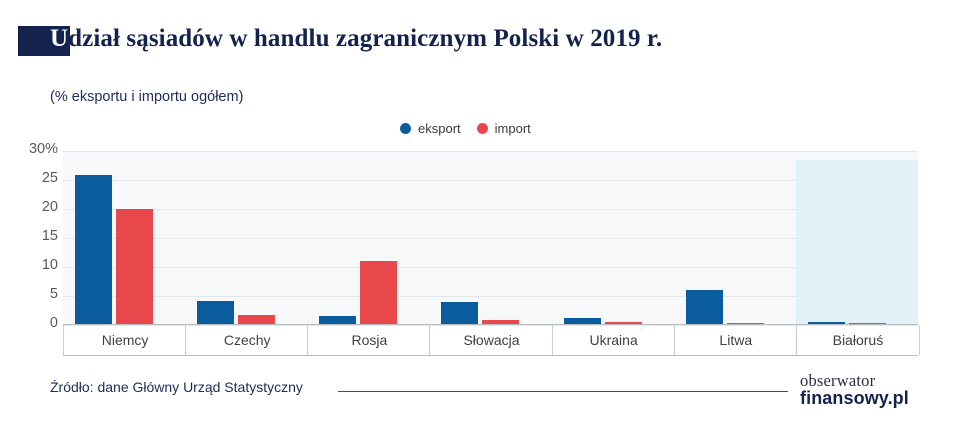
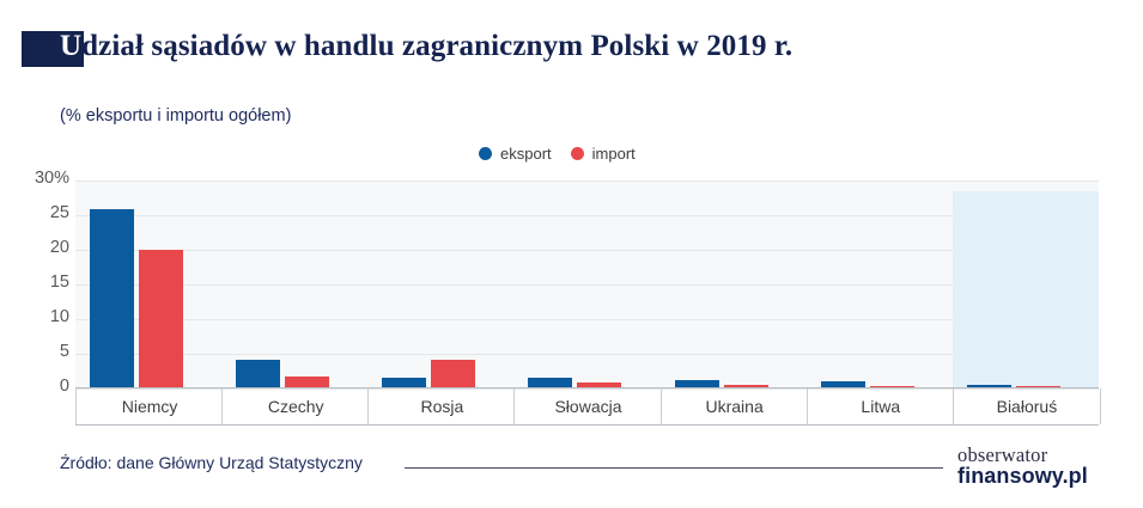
import/Rosja: 11% -> 4%
eksport/Słowacja: 4% -> 2%
eksport/Litwa: 6% -> 1%
